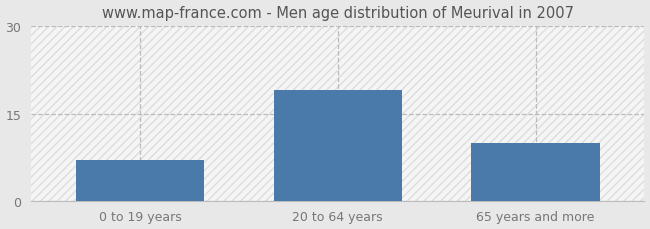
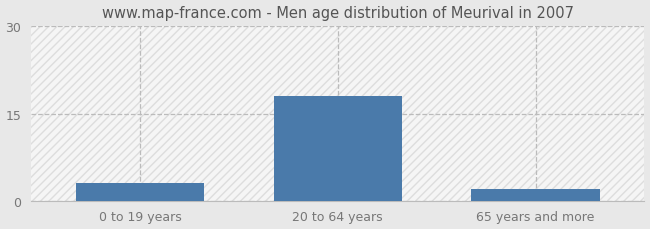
0 to 19 years: 7 -> 3
20 to 64 years: 19 -> 18
65 years and more: 10 -> 2
